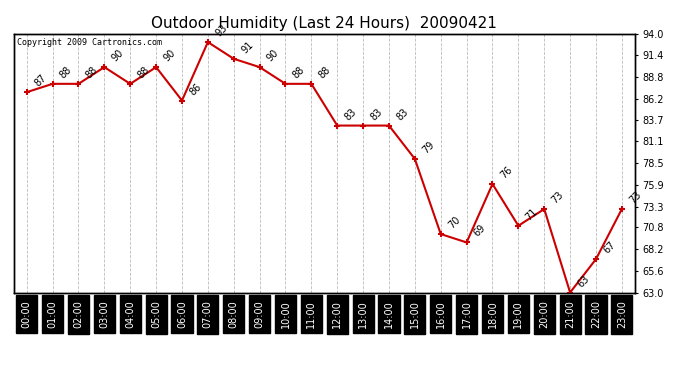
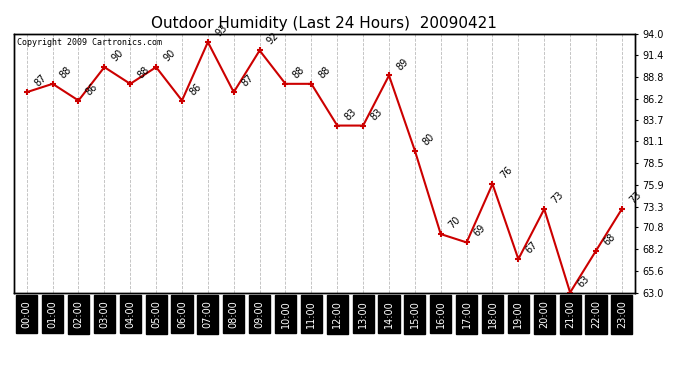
02:00: 88 -> 86
08:00: 91 -> 87
09:00: 90 -> 92
14:00: 83 -> 89
15:00: 79 -> 80
19:00: 71 -> 67
22:00: 67 -> 68
